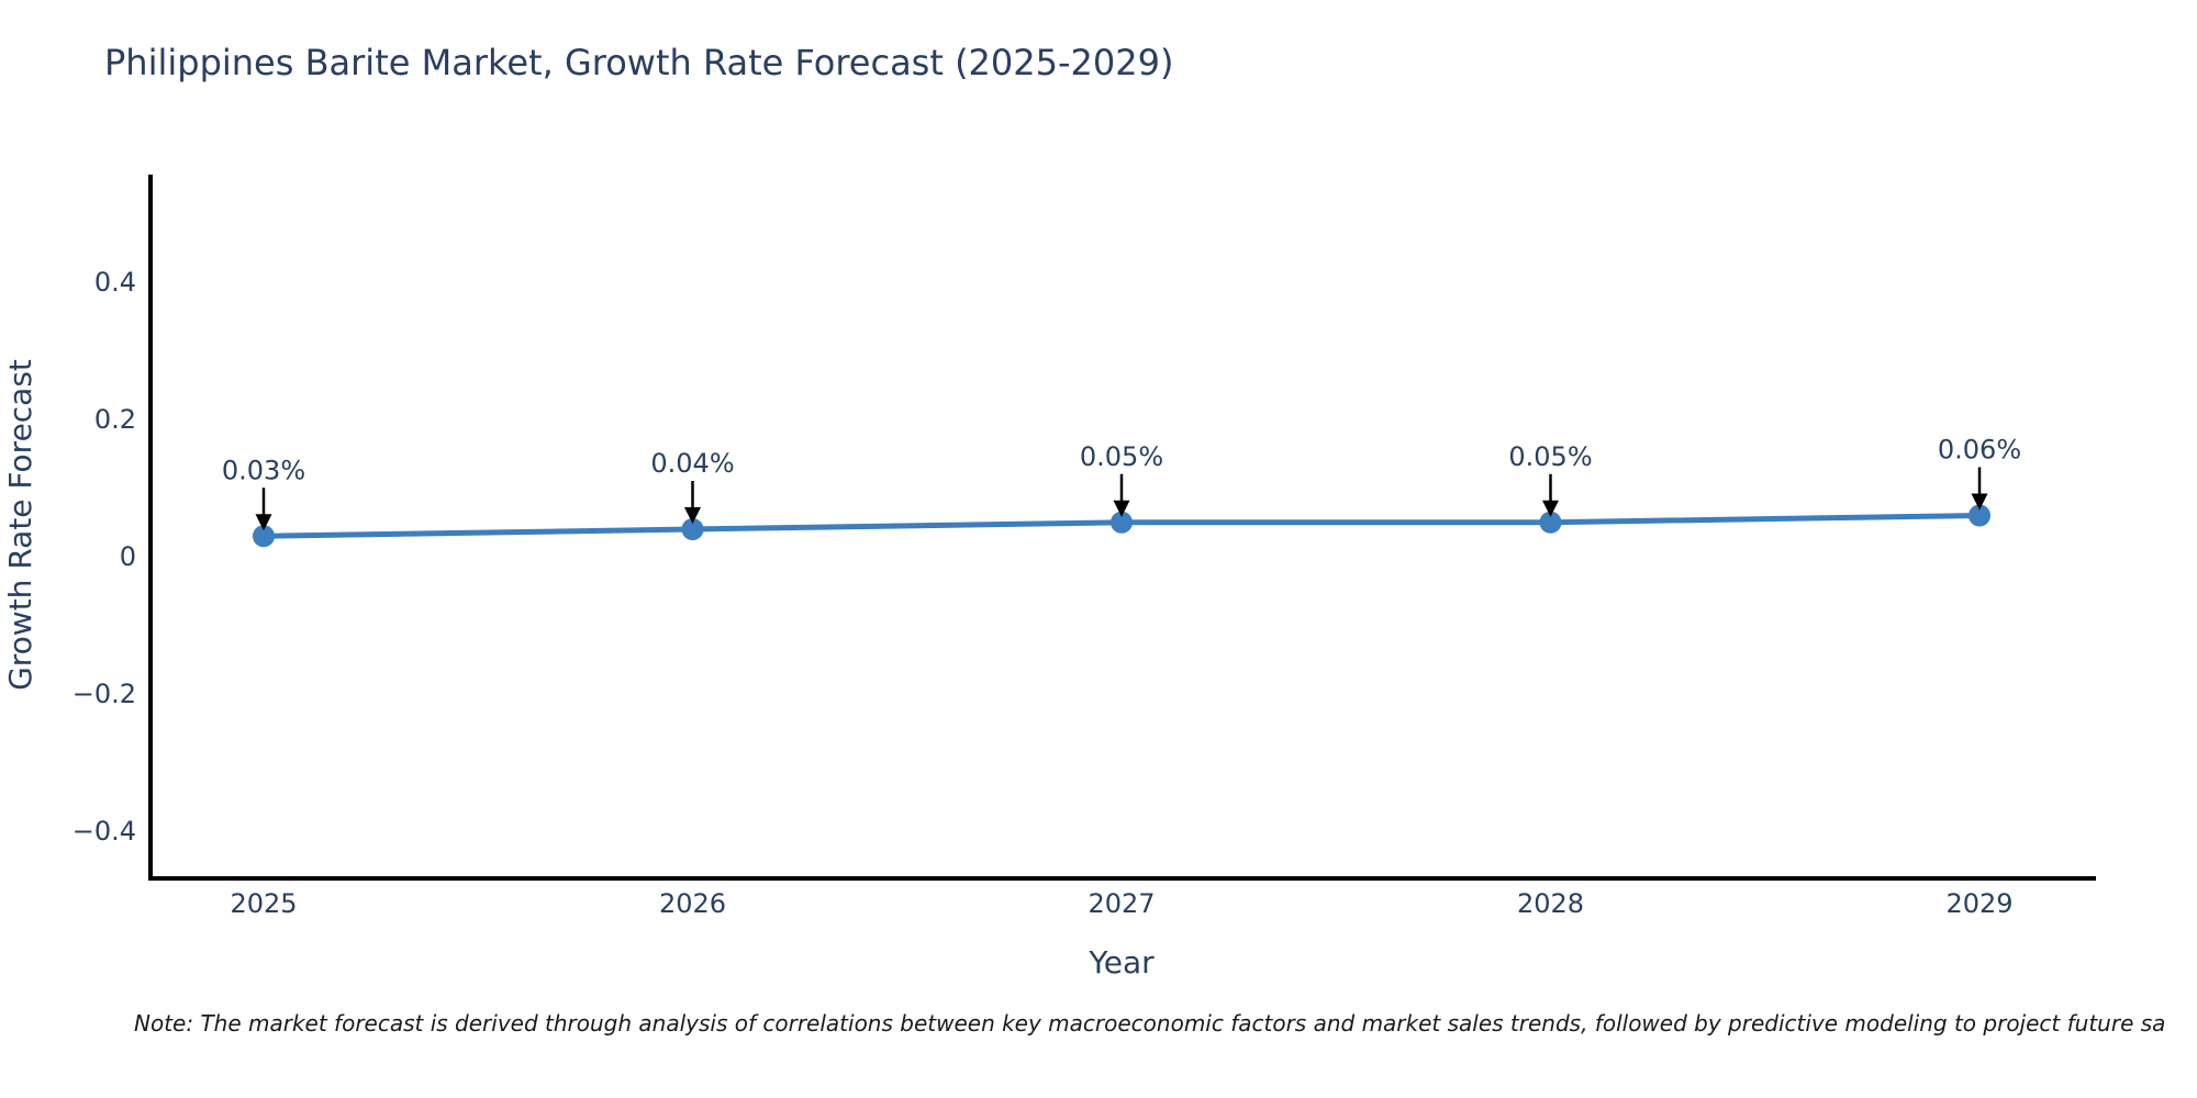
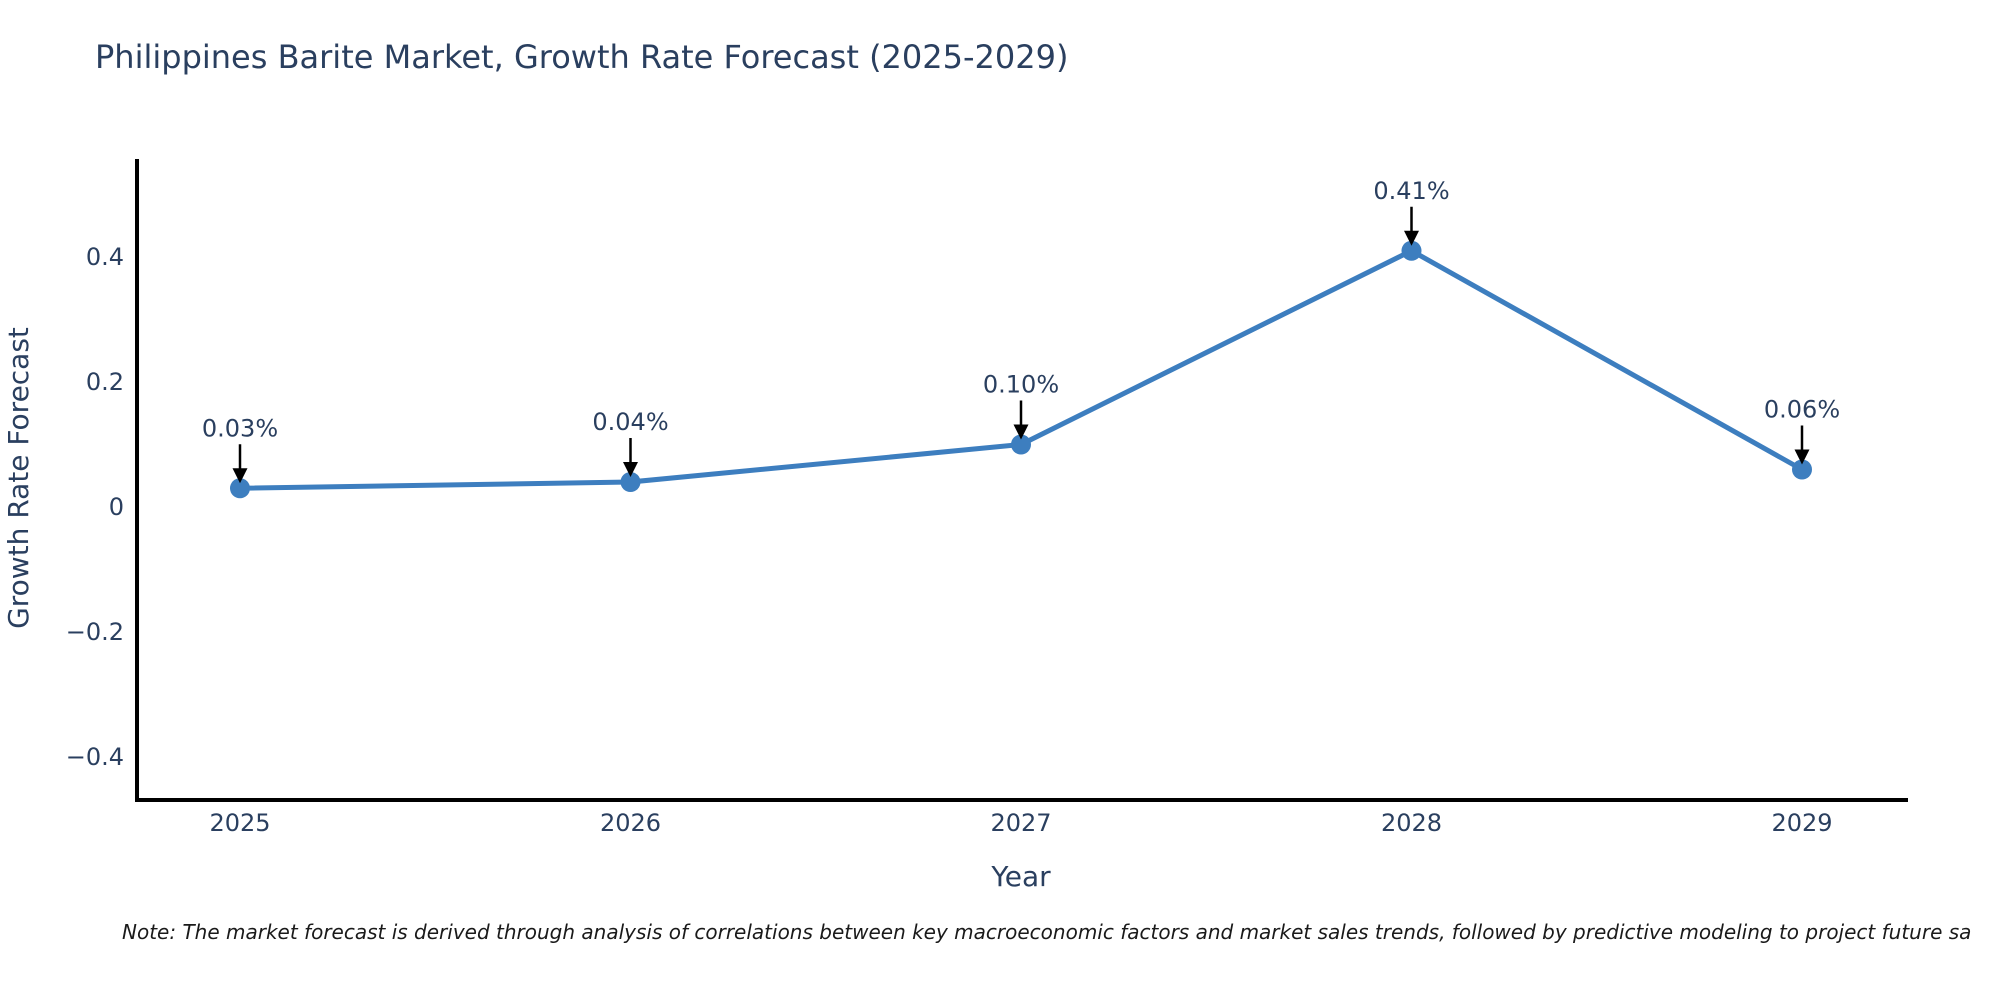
2027: 0.05% -> 0.10%
2028: 0.05% -> 0.41%
